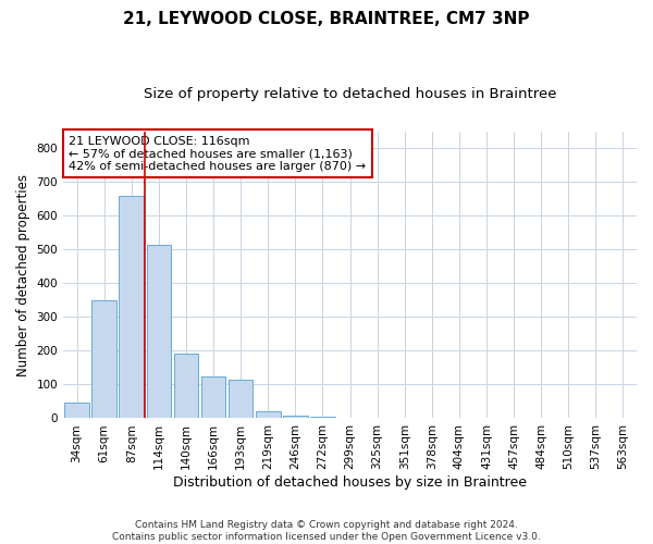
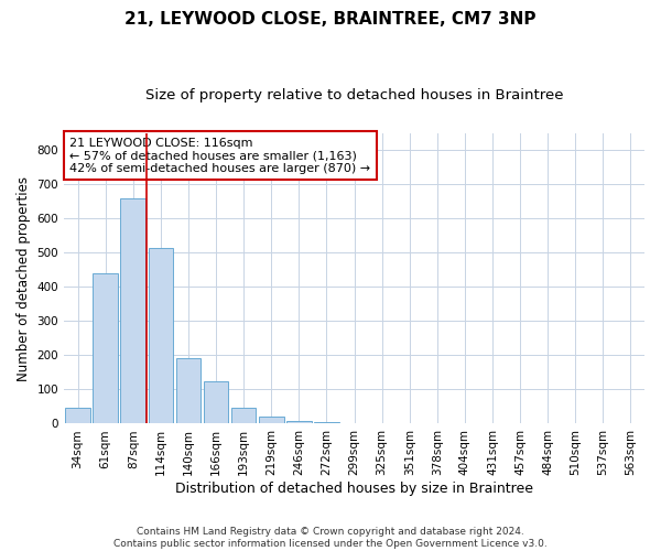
61sqm: 350 -> 440
193sqm: 115 -> 46
